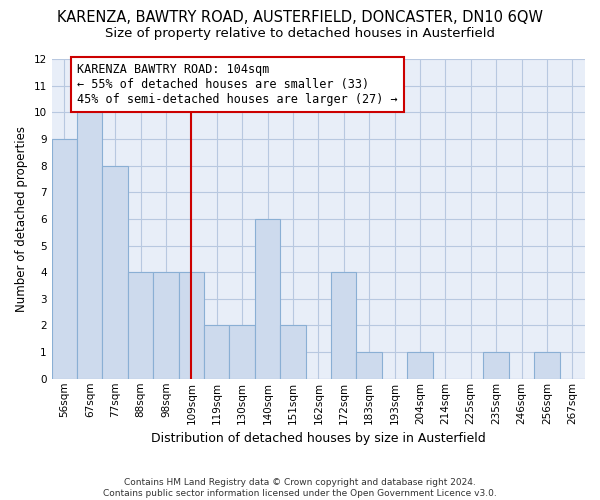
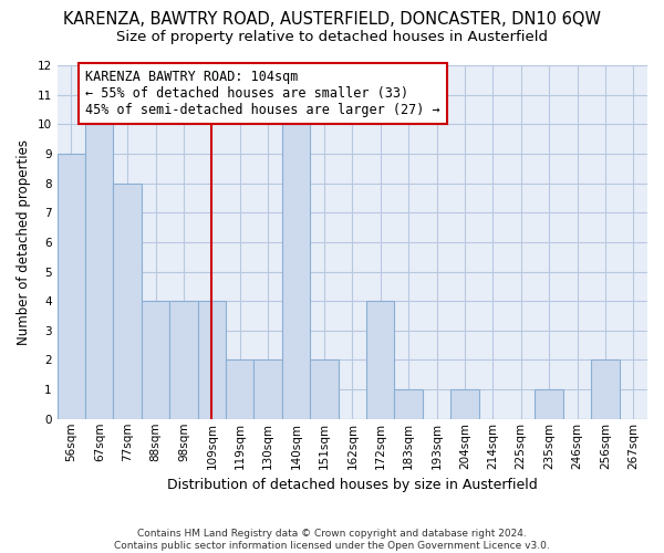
140sqm: 6 -> 10
256sqm: 1 -> 2
